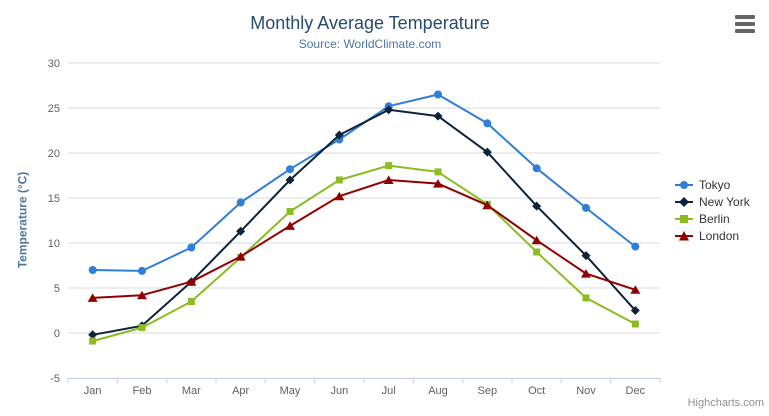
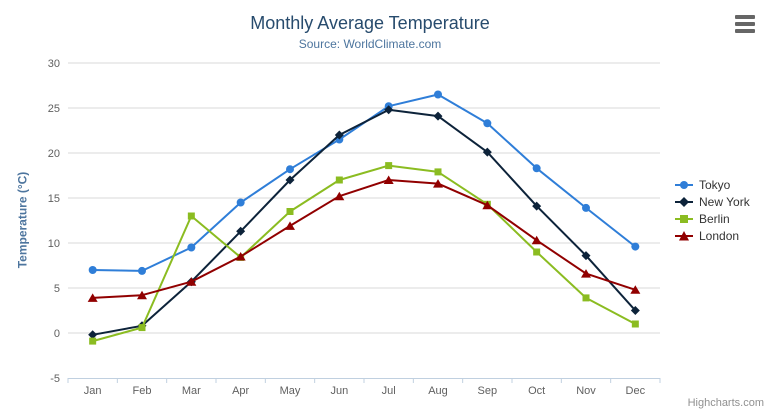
Berlin/Mar: 4 -> 13
